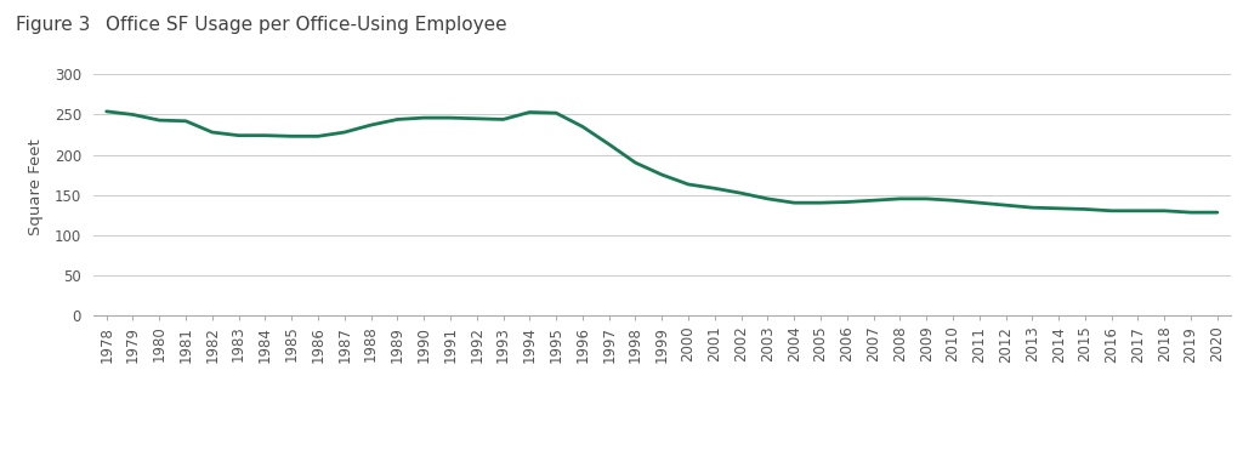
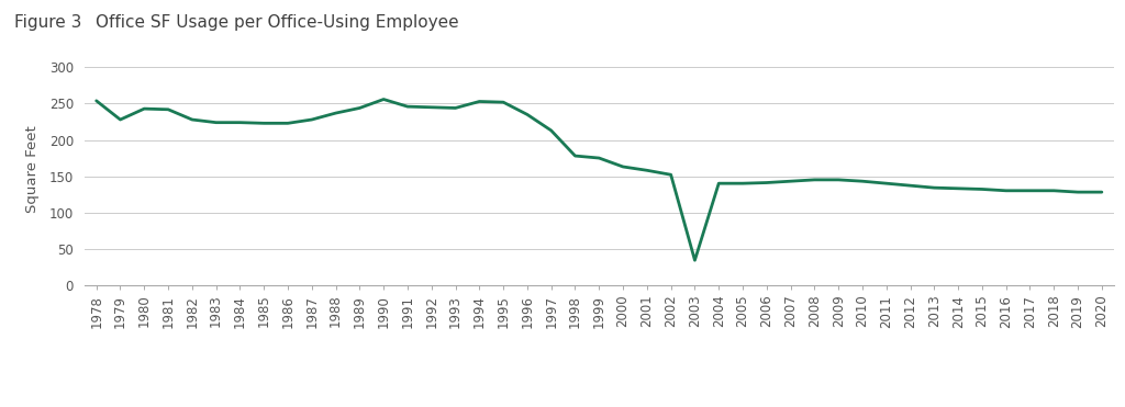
1979: 250 -> 228
1990: 246 -> 256
1998: 190 -> 178
2003: 145 -> 34
